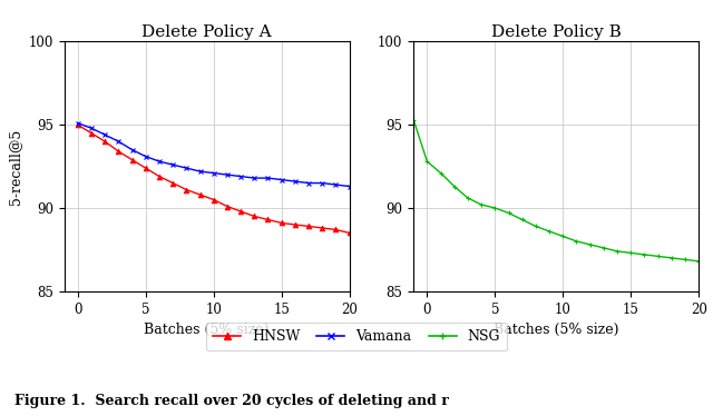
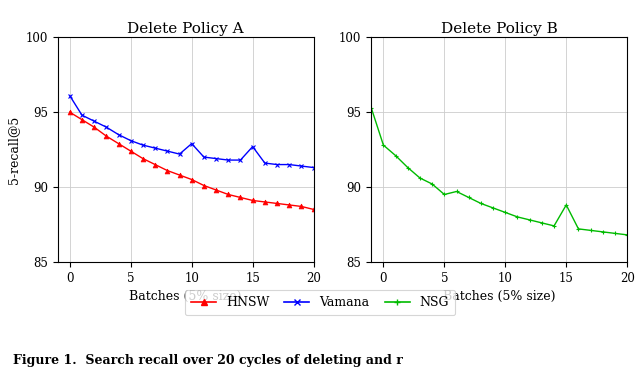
Delete Policy A/Vamana/0: 95.1 -> 96.1
Delete Policy A/Vamana/10: 92.1 -> 92.9
Delete Policy A/Vamana/15: 91.7 -> 92.7
Delete Policy B/5: 90.0 -> 89.5
Delete Policy B/15: 87.3 -> 88.8
